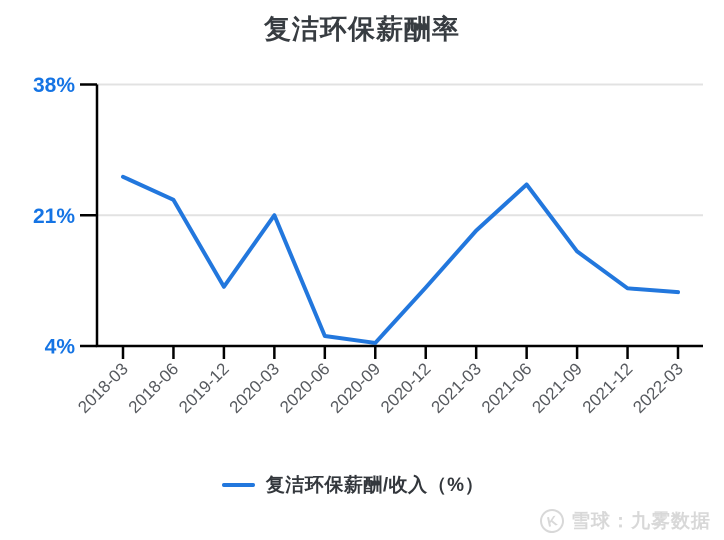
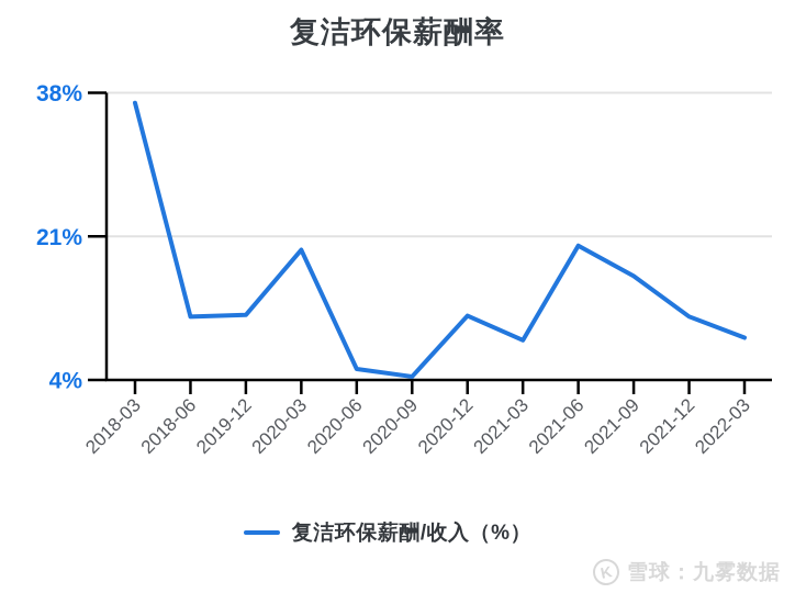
2018-03: 26% -> 37%
2018-06: 23% -> 12%
2020-03: 21% -> 19%
2021-03: 19% -> 9%
2021-06: 25% -> 20%
2022-03: 11% -> 9%
